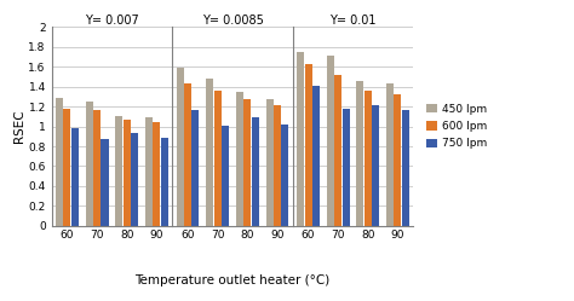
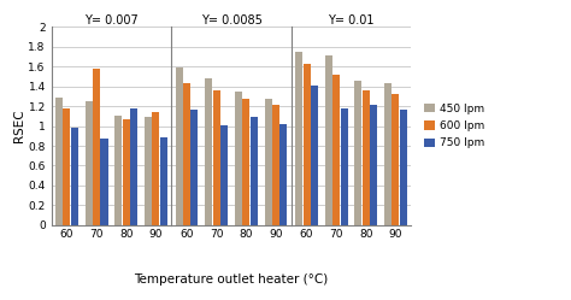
Y= 0.007/600 lpm/70: 1.16 -> 1.58
Y= 0.007/750 lpm/80: 0.93 -> 1.18
Y= 0.007/600 lpm/90: 1.04 -> 1.14
